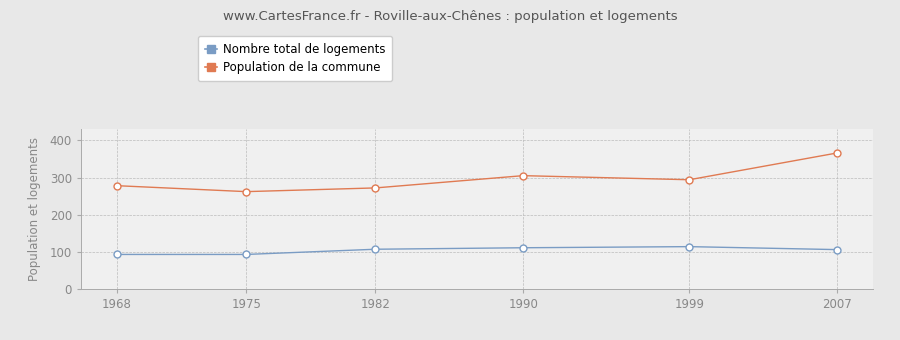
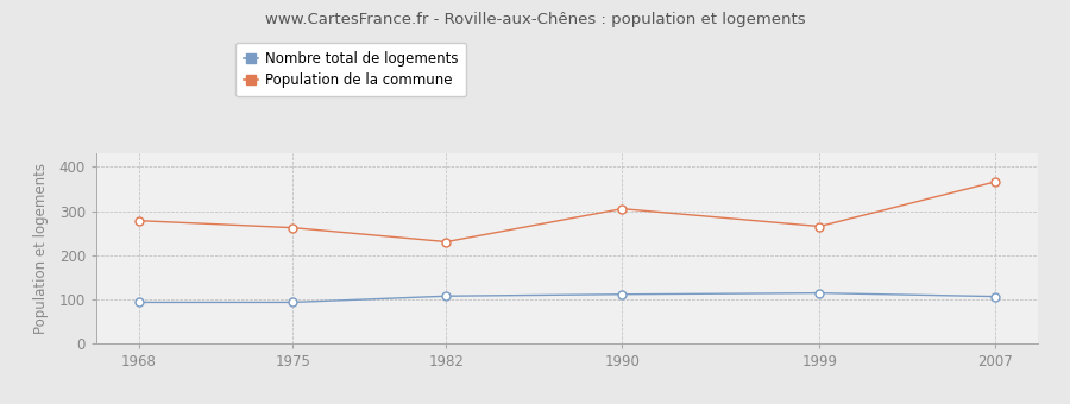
Population de la commune/1982: 272 -> 230
Population de la commune/1999: 294 -> 265
